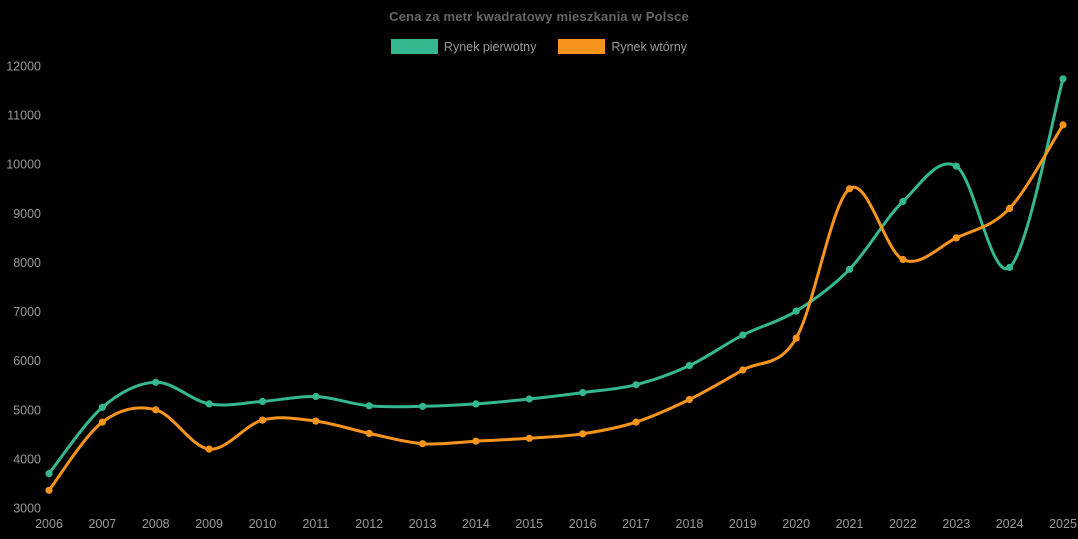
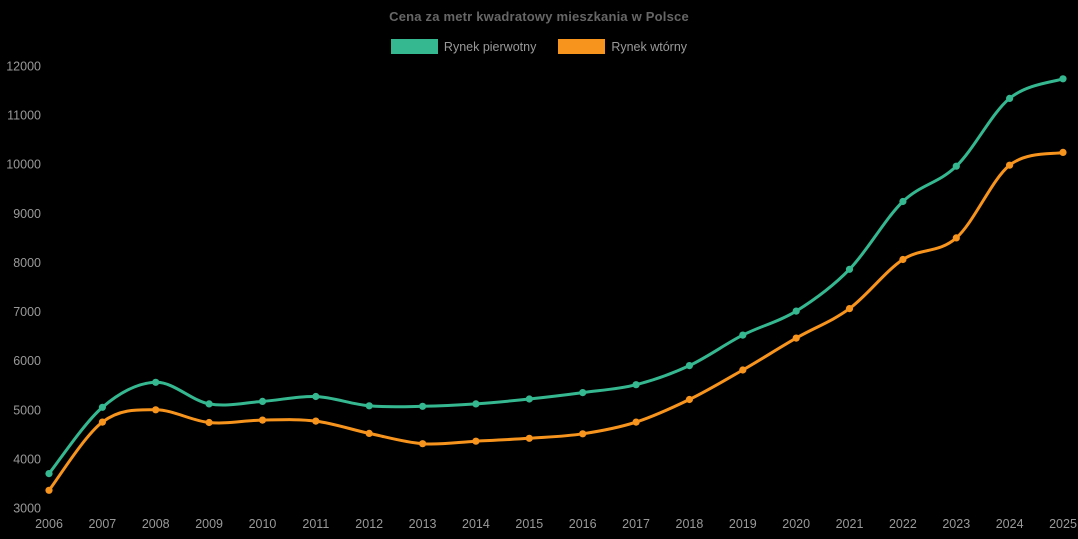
Rynek wtórny/2009: 4200 -> 4700
Rynek wtórny/2021: 9500 -> 7100
Rynek pierwotny/2024: 7900 -> 11300
Rynek wtórny/2024: 9100 -> 10000
Rynek wtórny/2025: 10800 -> 10200
